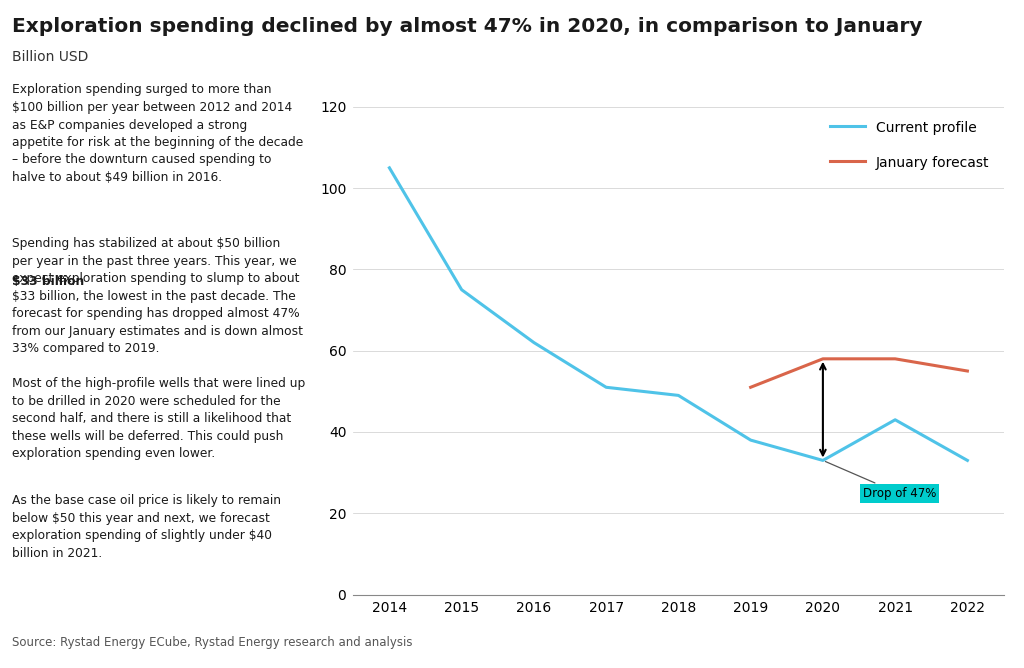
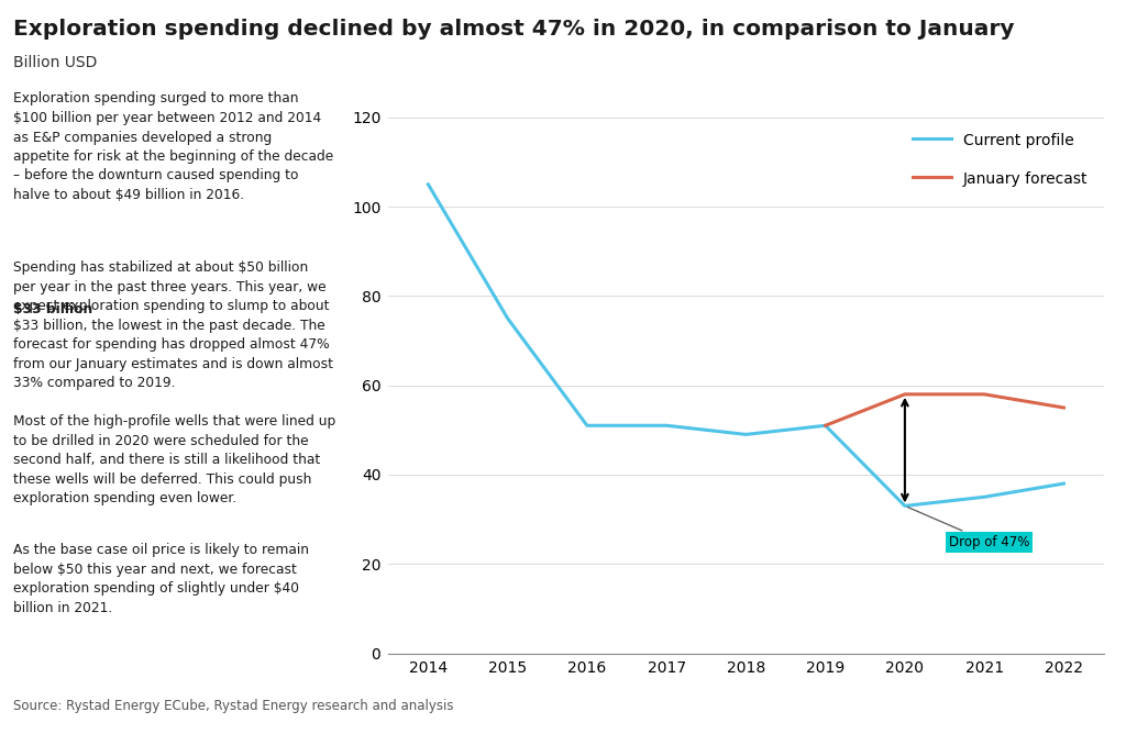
Current profile/2016: 62 -> 51
Current profile/2019: 38 -> 51
Current profile/2021: 43 -> 35
Current profile/2022: 33 -> 38
